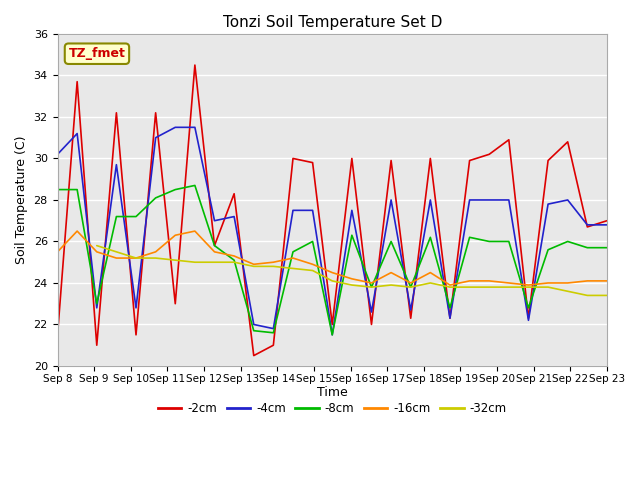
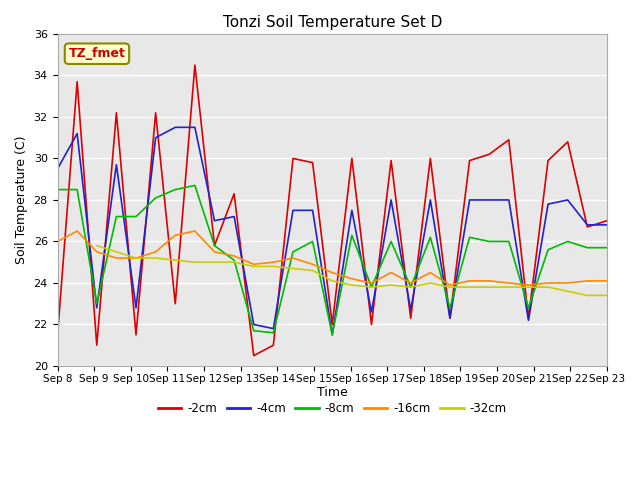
-4cm/Sep 8: 30.2 -> 29.5
-16cm/Sep 8: 25.5 -> 26.0
